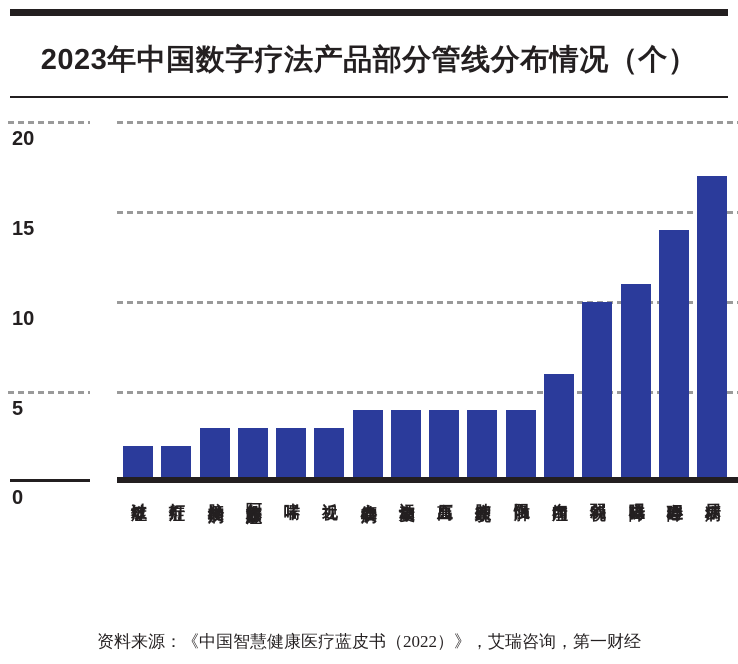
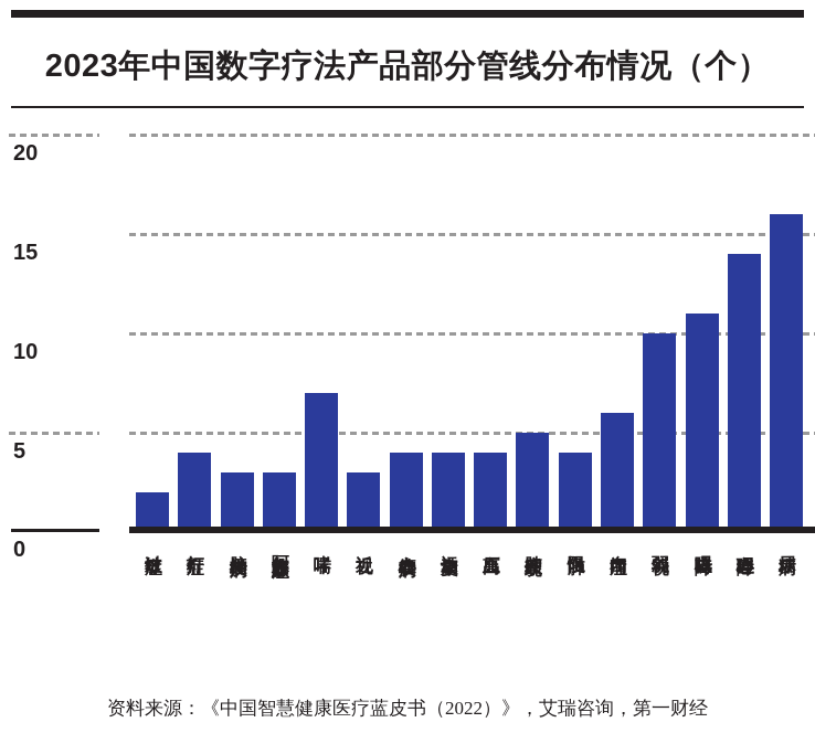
打鼾症: 2 -> 4
哮喘: 3 -> 7
肿瘤系统: 4 -> 5
糖尿病: 17 -> 16
